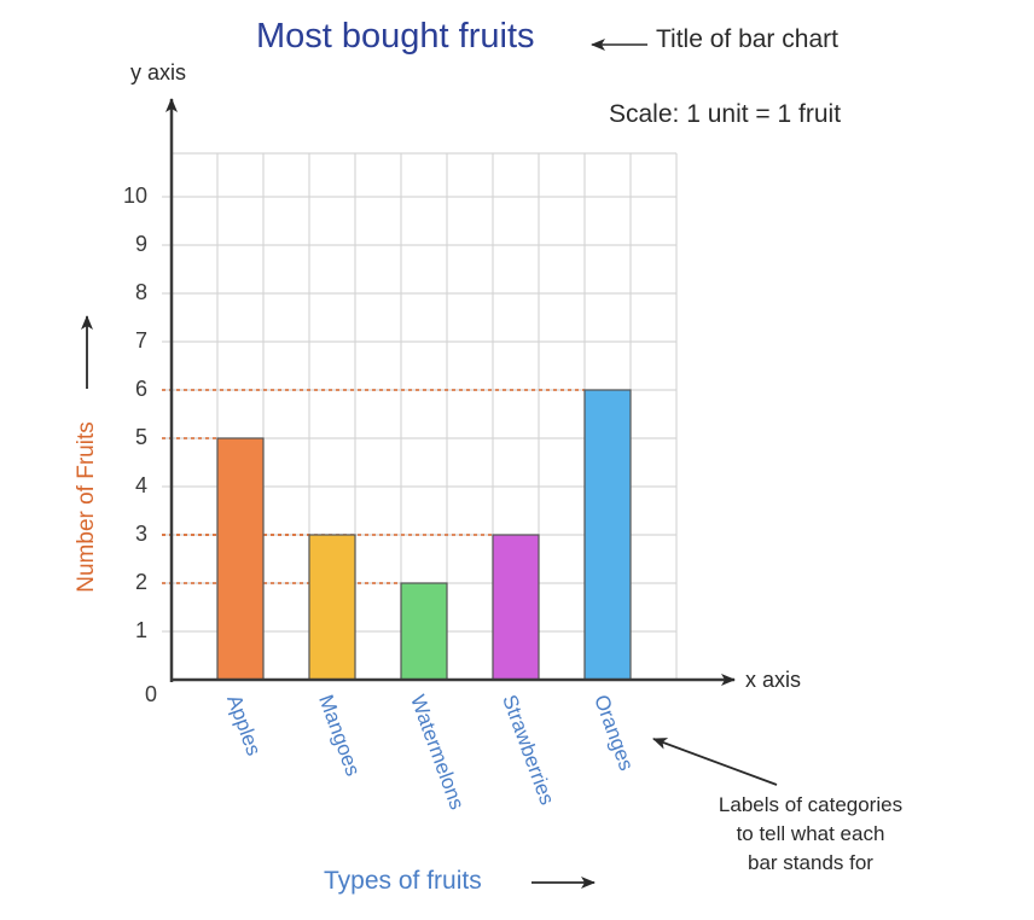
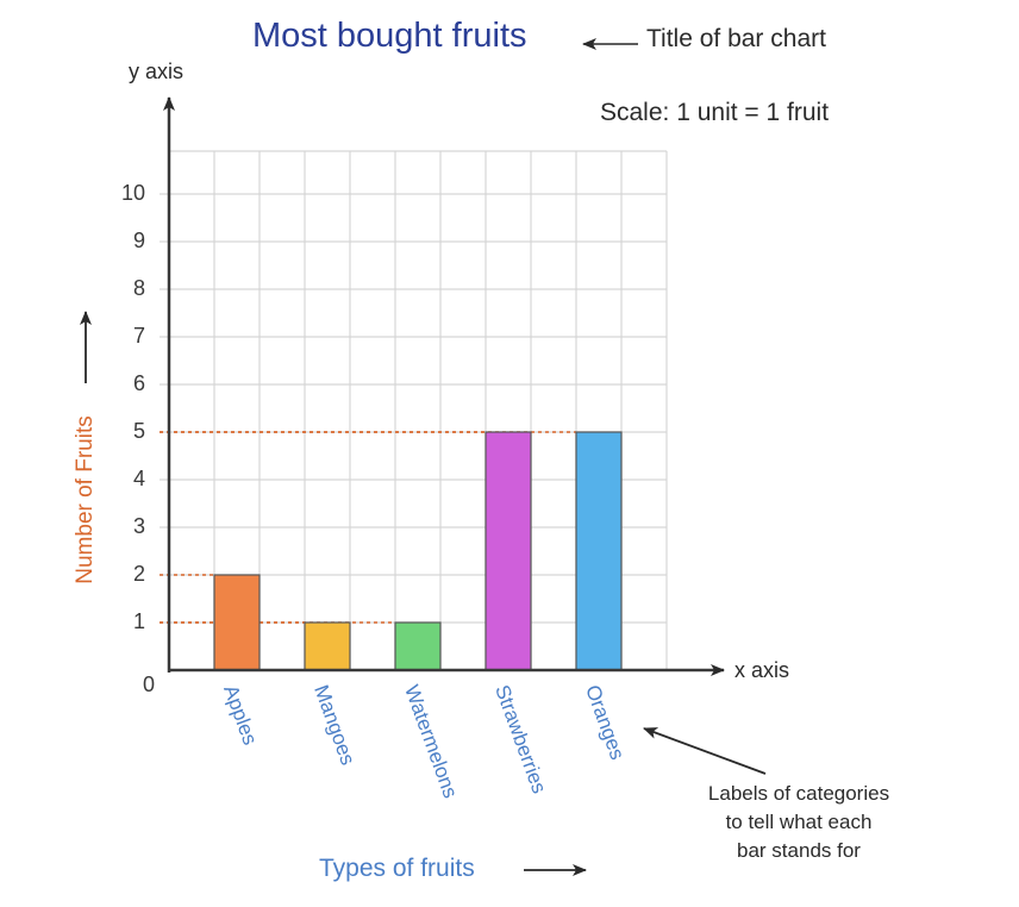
Apples: 5 -> 2
Mangoes: 3 -> 1
Watermelons: 2 -> 1
Strawberries: 3 -> 5
Oranges: 6 -> 5
